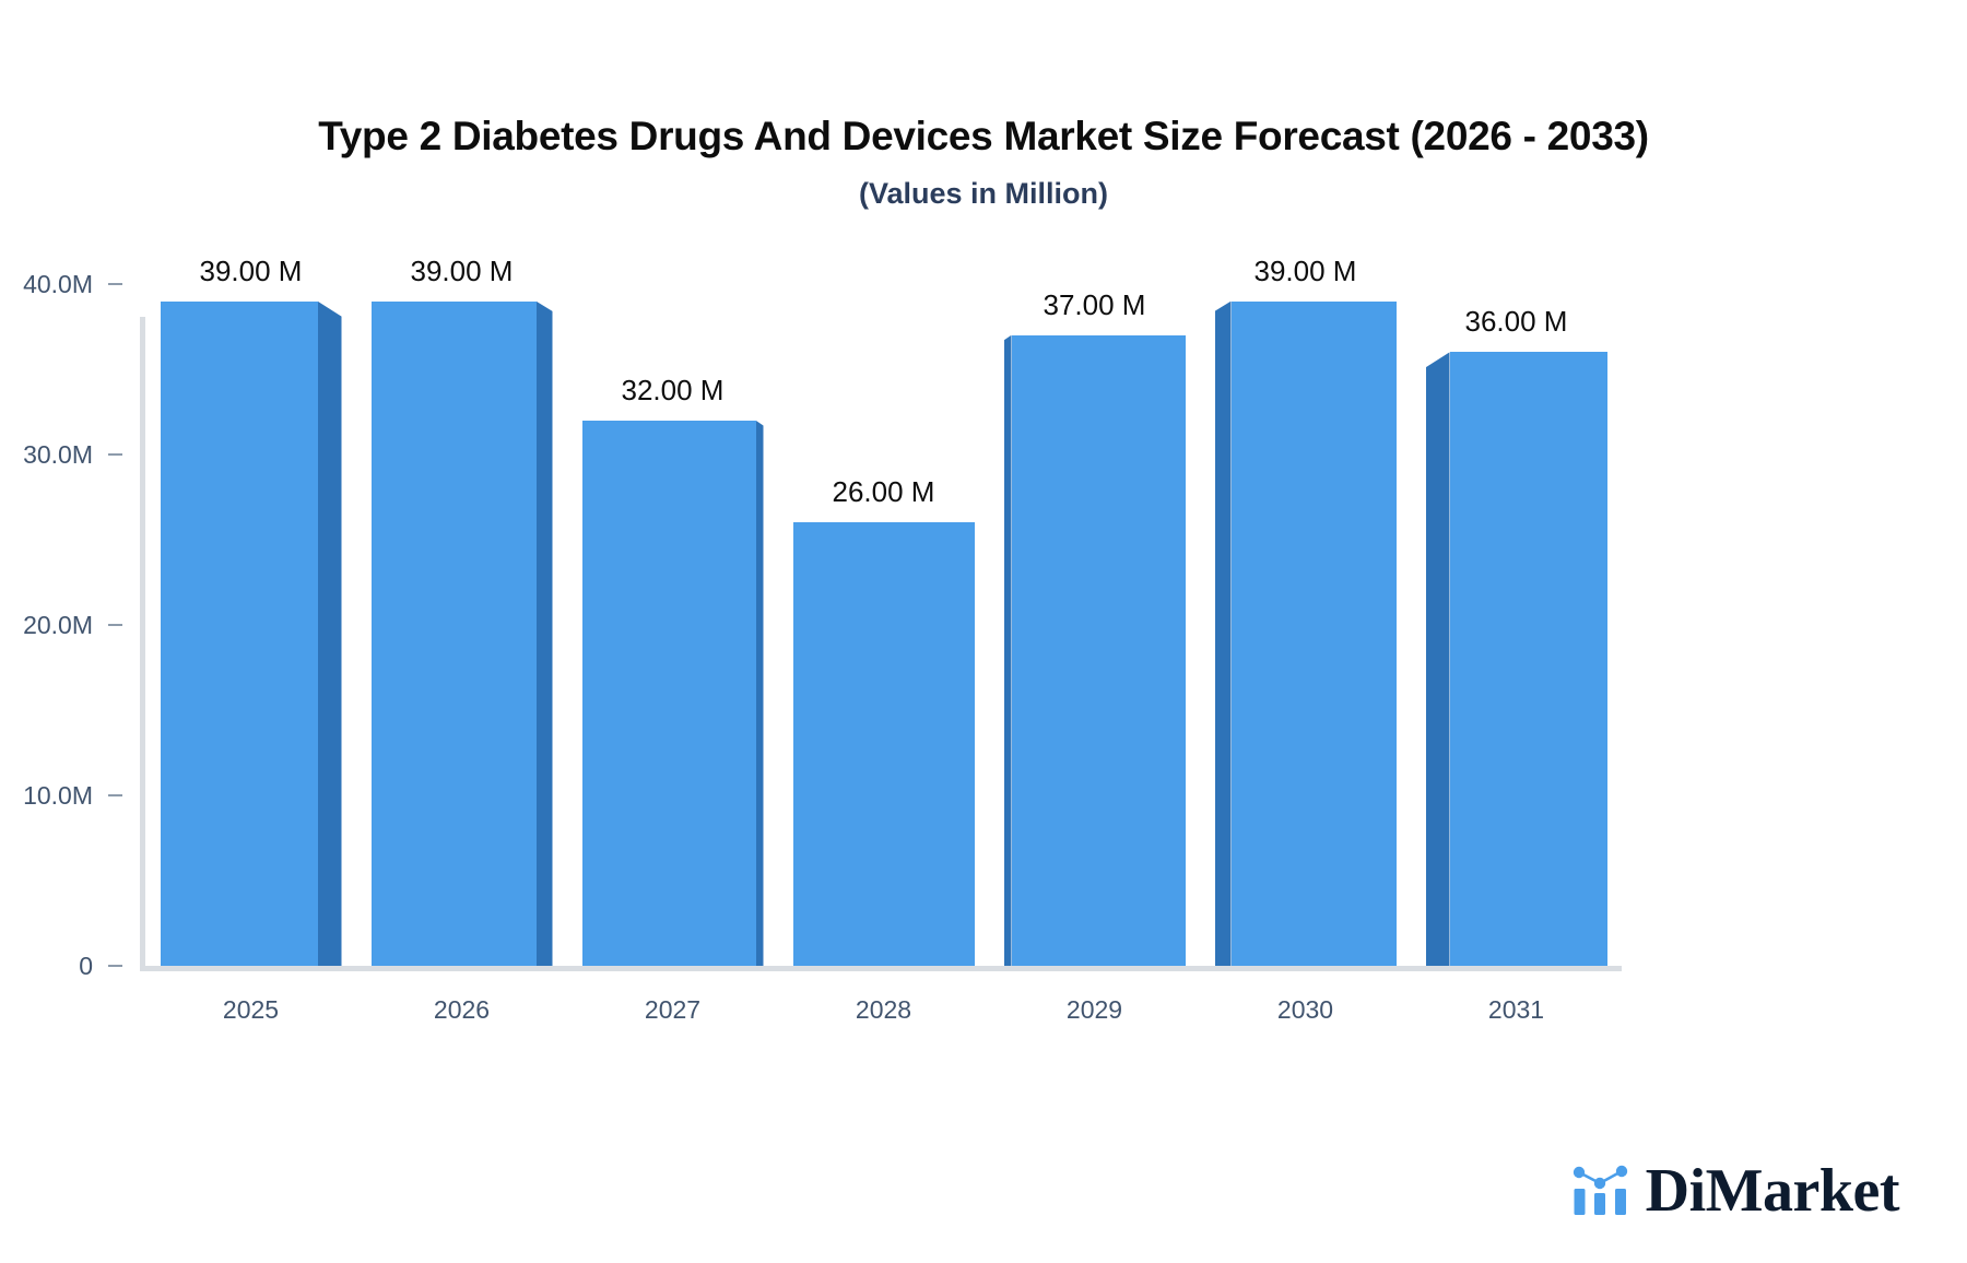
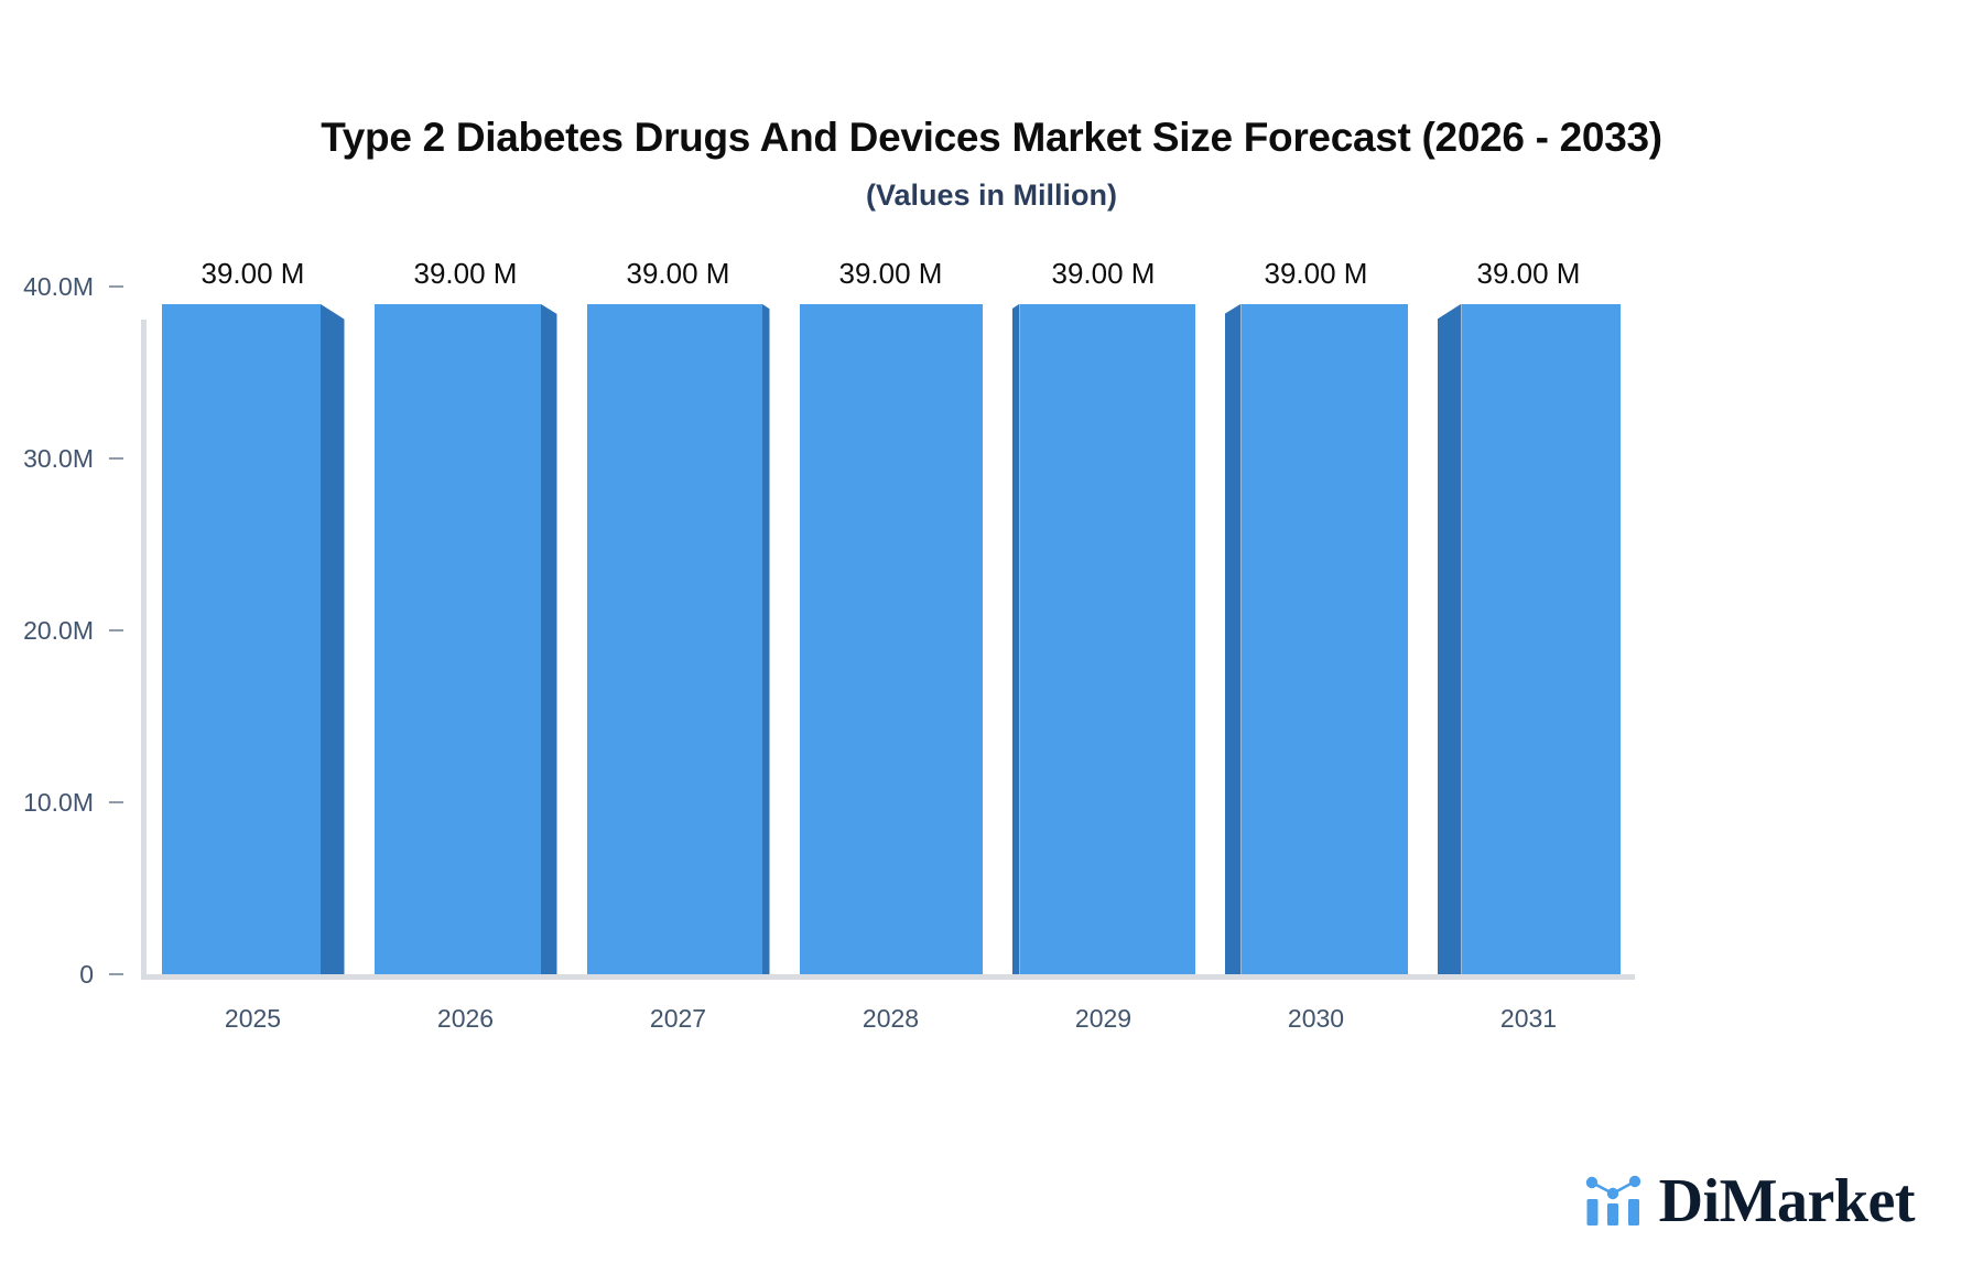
2027: 32.00 -> 39.00
2028: 26.00 -> 39.00
2029: 37.00 -> 39.00
2031: 36.00 -> 39.00
